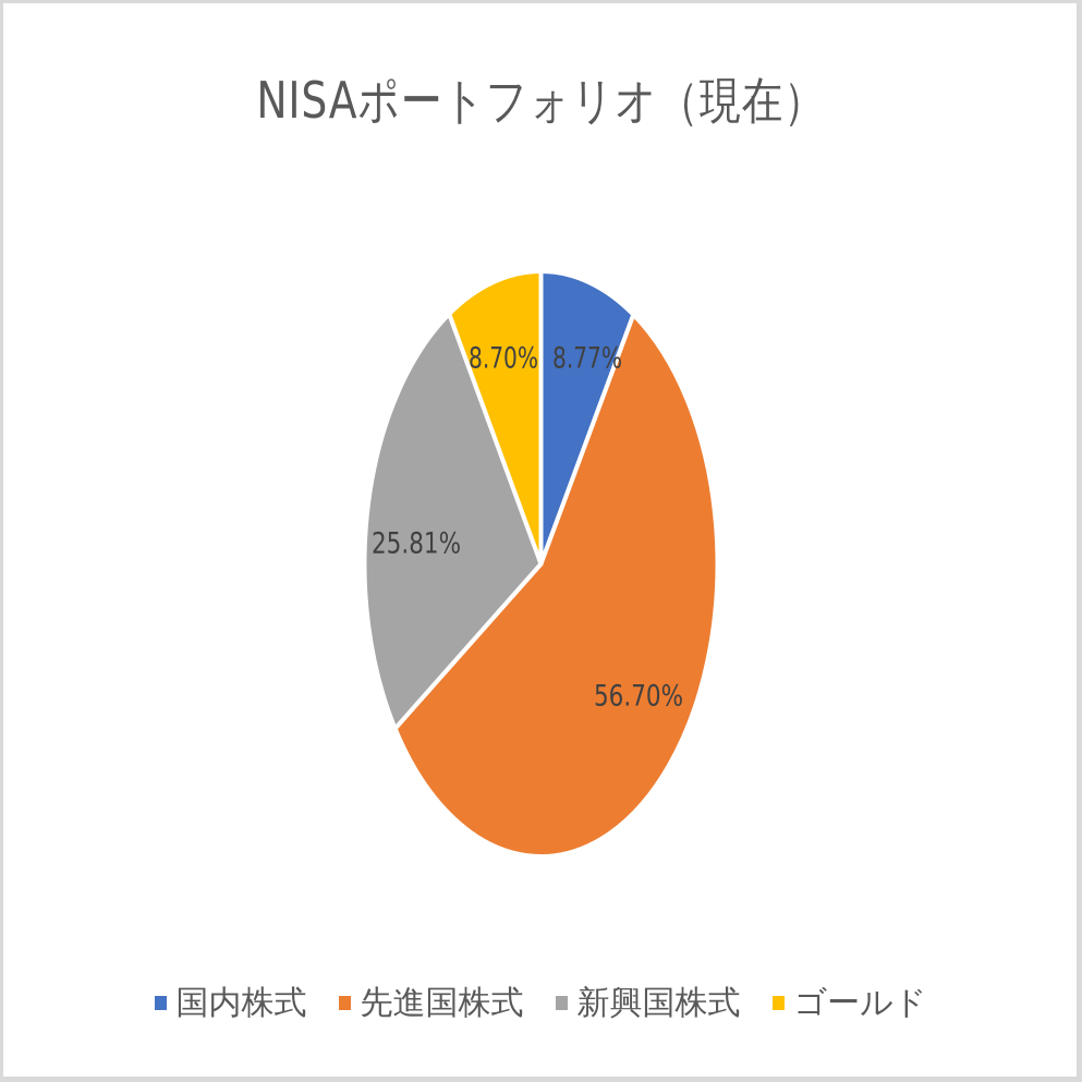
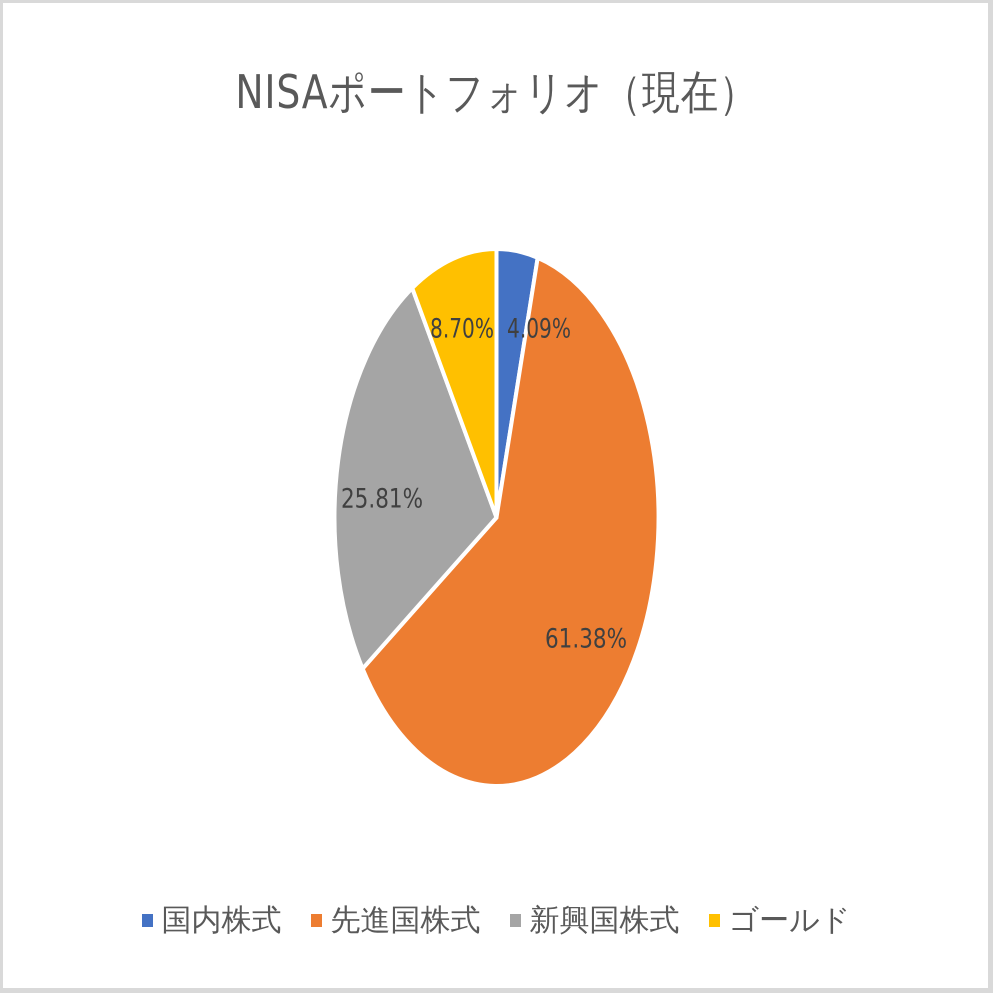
国内株式: 8.77% -> 4.09%
先進国株式: 56.70% -> 61.38%
